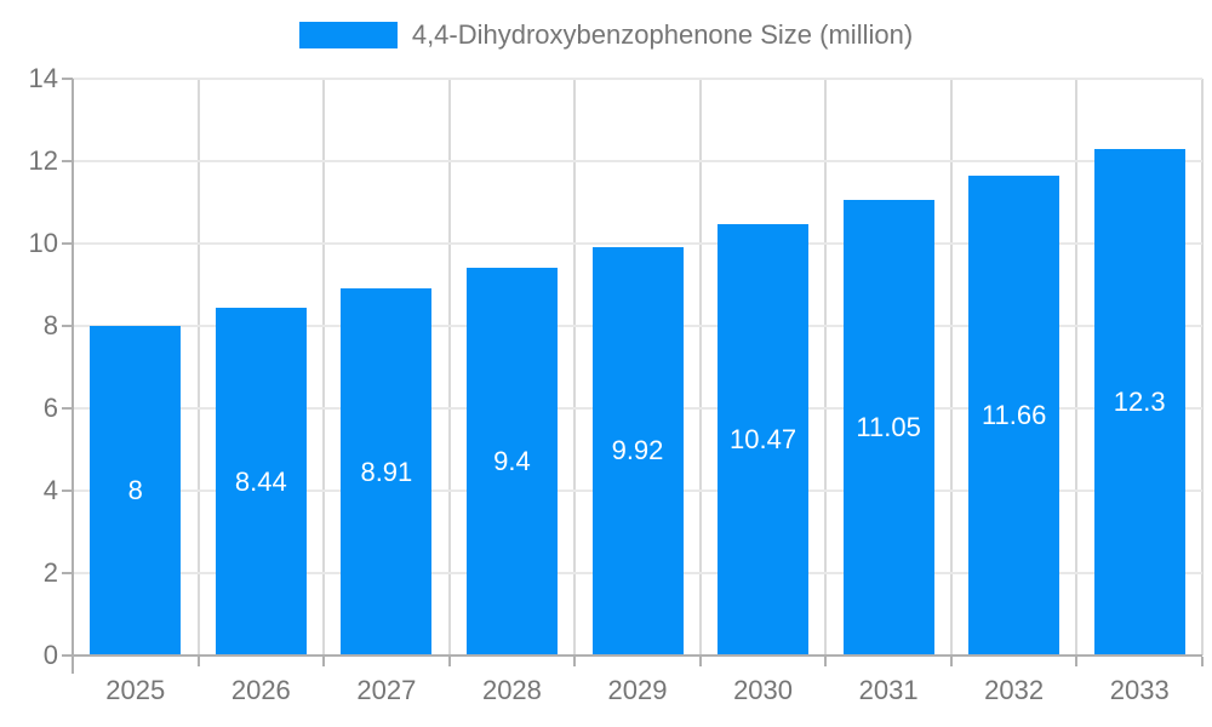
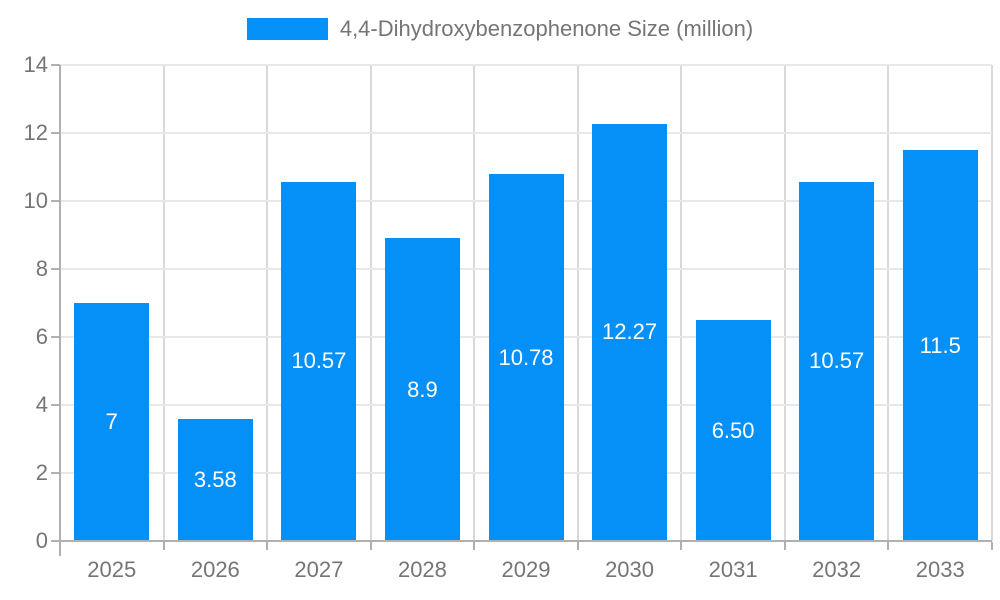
2025: 8 -> 7
2026: 8.44 -> 3.58
2027: 8.91 -> 10.57
2028: 9.4 -> 8.9
2029: 9.92 -> 10.78
2030: 10.47 -> 12.27
2031: 11.05 -> 6.50
2032: 11.66 -> 10.57
2033: 12.3 -> 11.5
